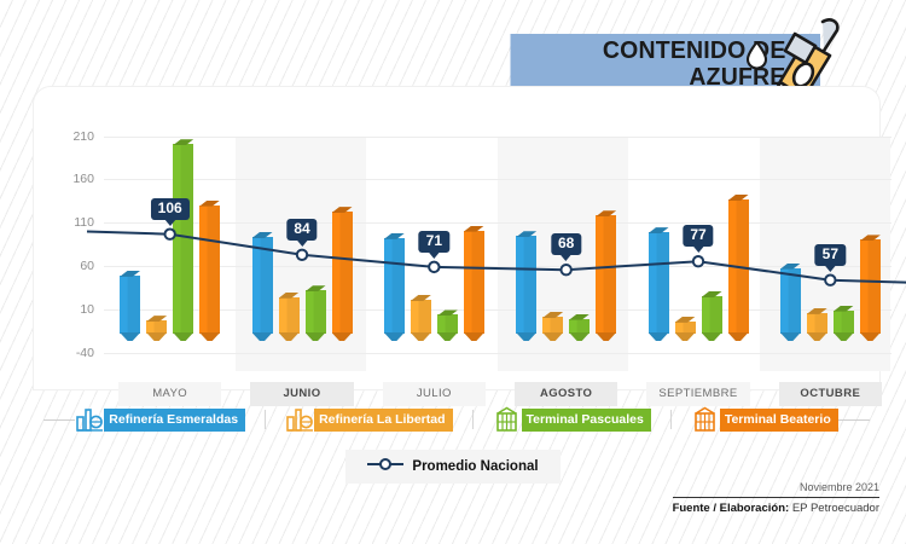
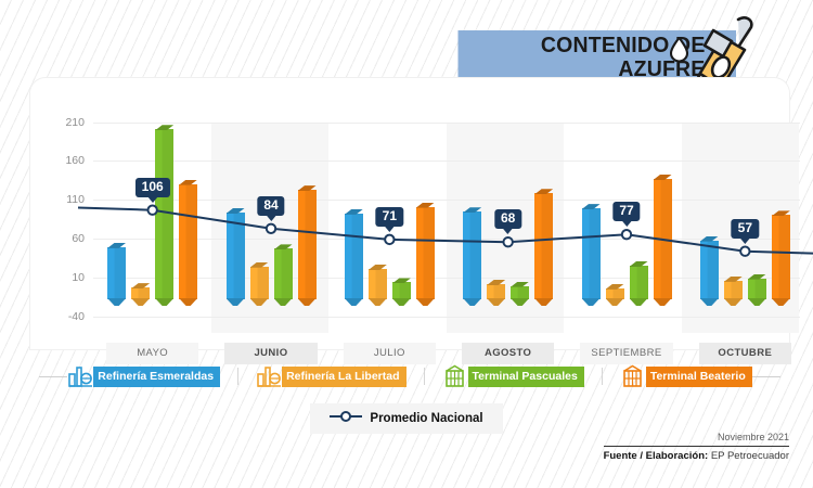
Terminal Pascuales/JUNIO: 50 -> 60
